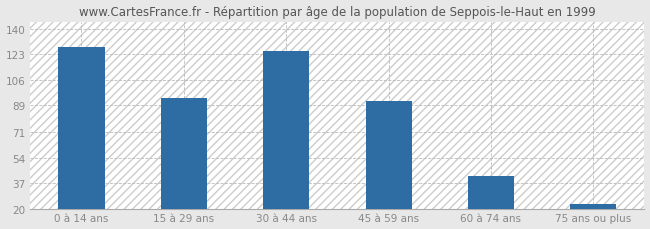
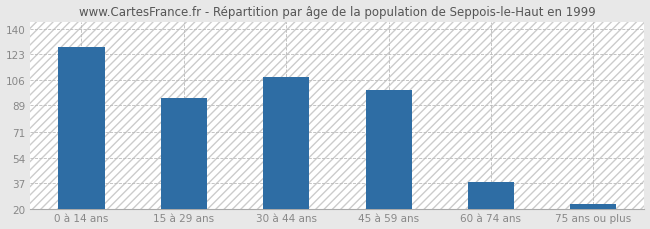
30 à 44 ans: 125 -> 108
45 à 59 ans: 92 -> 99
60 à 74 ans: 42 -> 38
